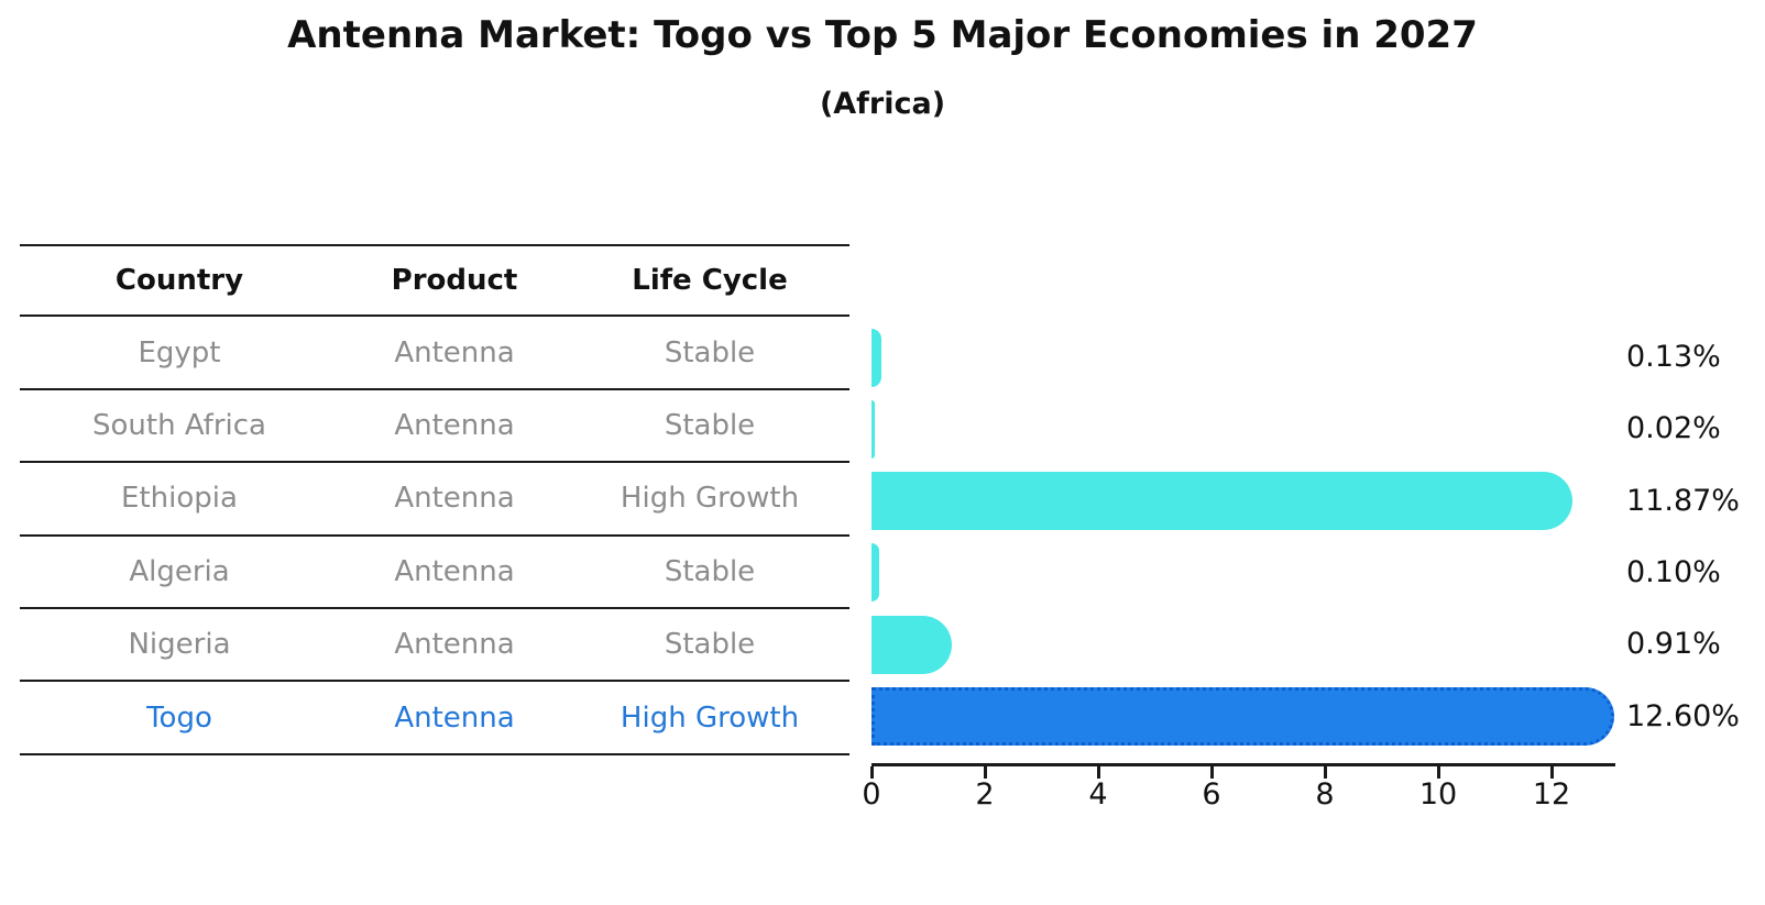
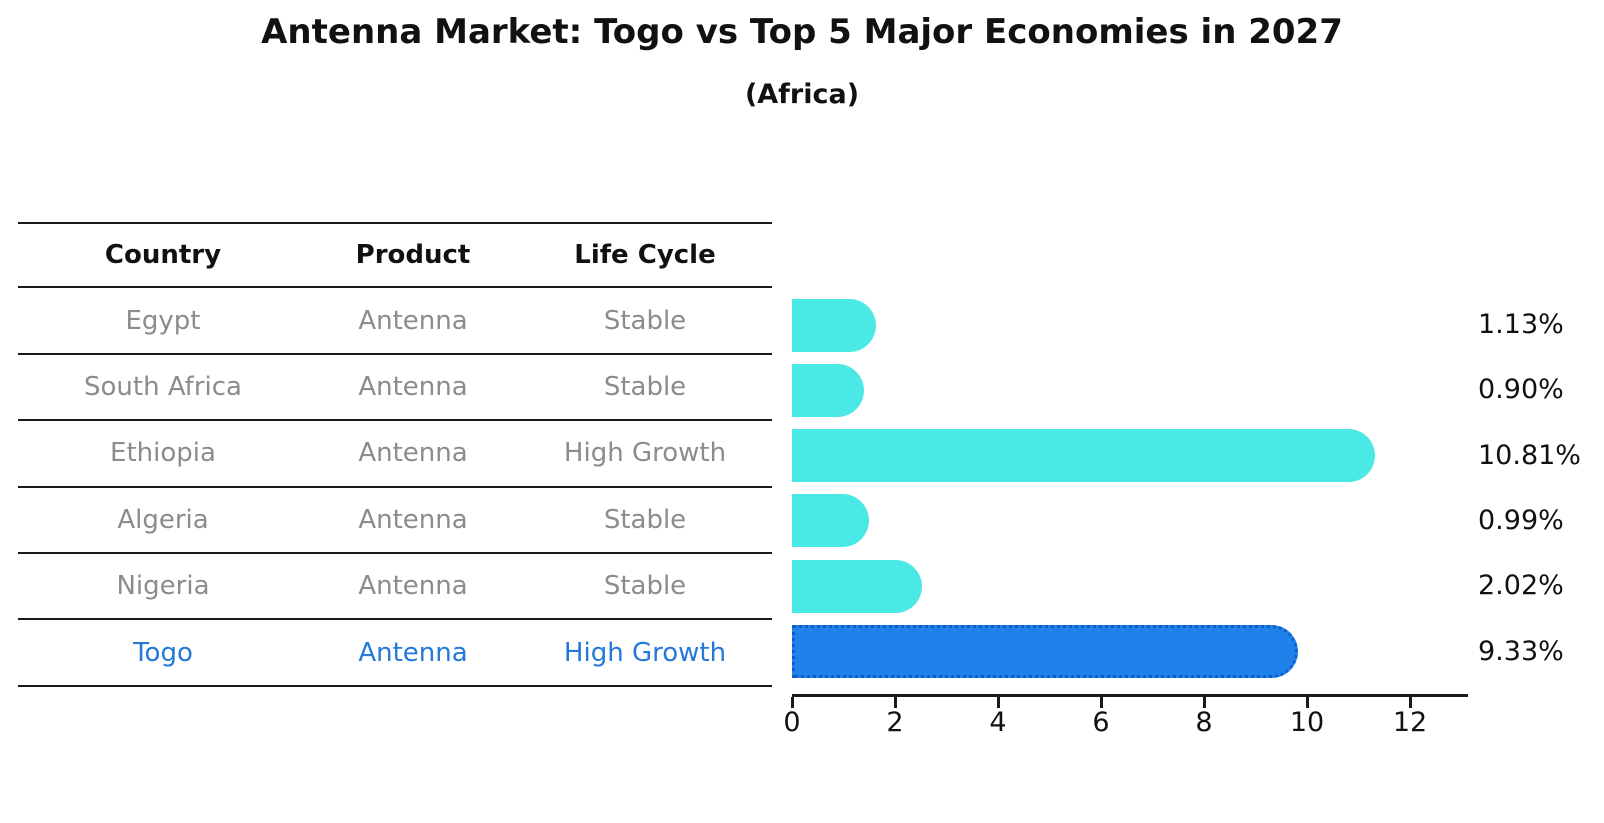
Egypt: 0.13% -> 1.13%
South Africa: 0.02% -> 0.90%
Ethiopia: 11.87% -> 10.81%
Algeria: 0.10% -> 0.99%
Nigeria: 0.91% -> 2.02%
Togo: 12.60% -> 9.33%
